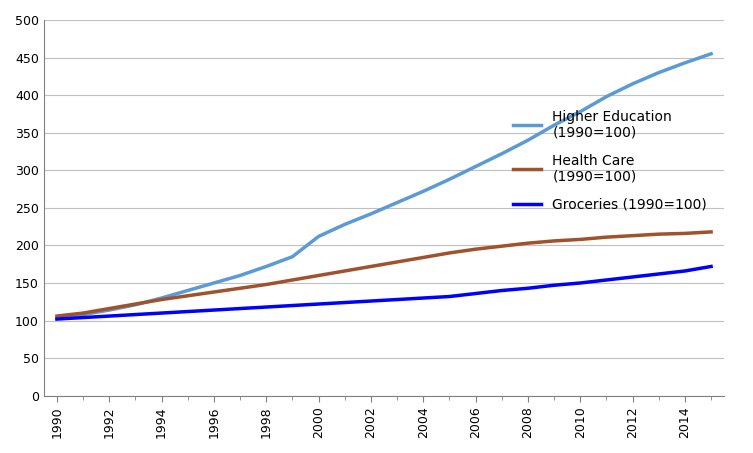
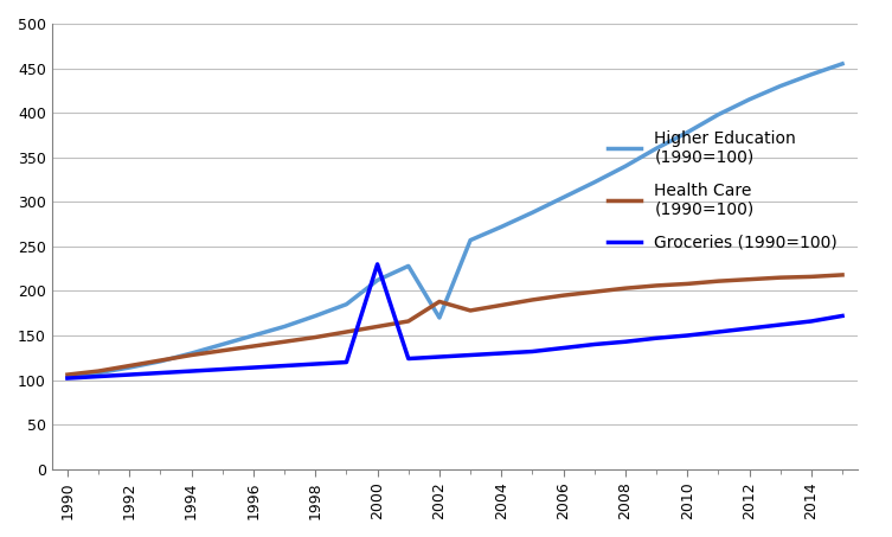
Groceries (1990=100)/2000: 122 -> 230
Higher Education (1990=100)/2002: 242 -> 170
Health Care (1990=100)/2002: 172 -> 188
